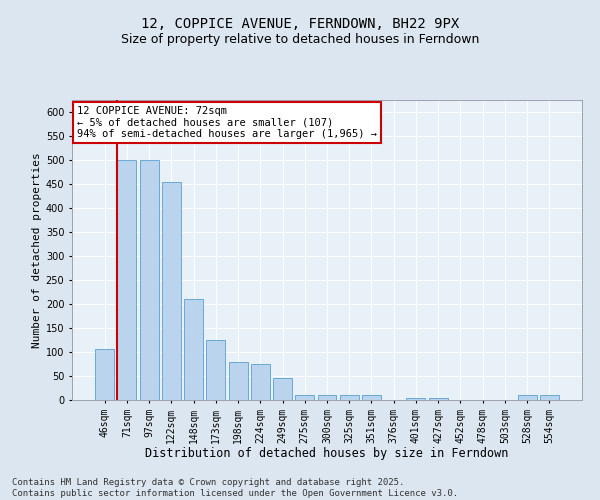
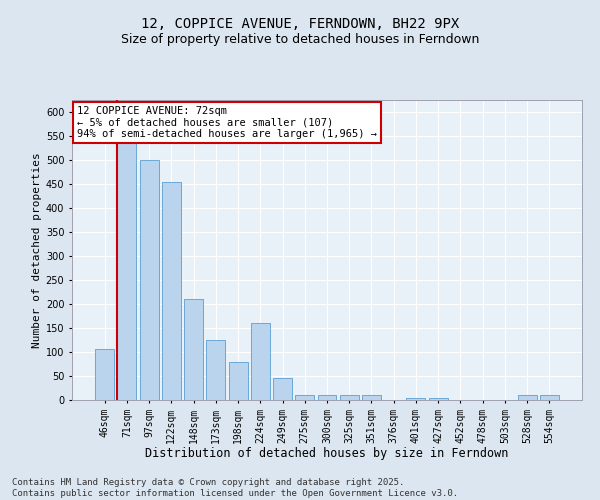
71sqm: 500 -> 540
224sqm: 75 -> 160
